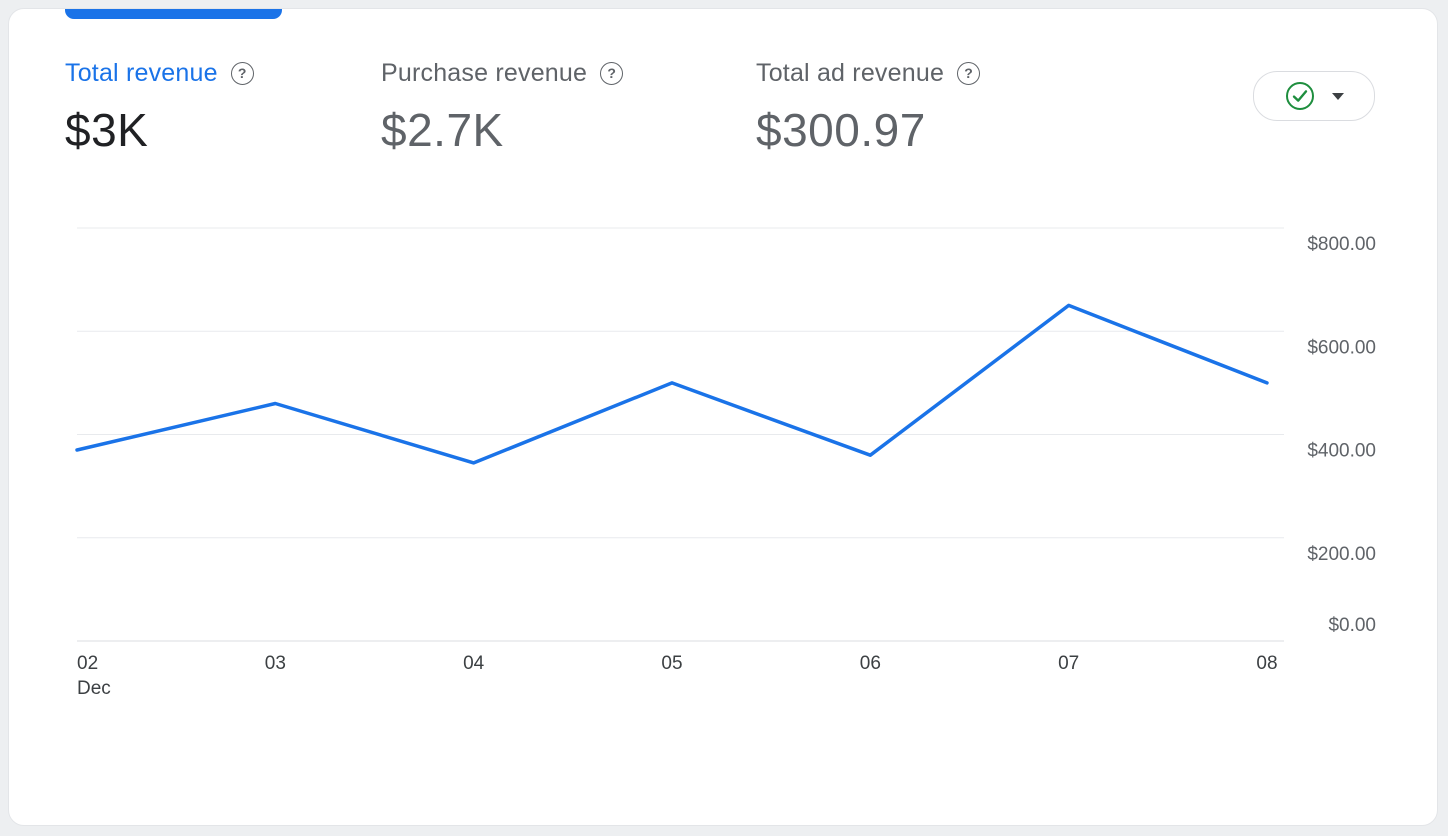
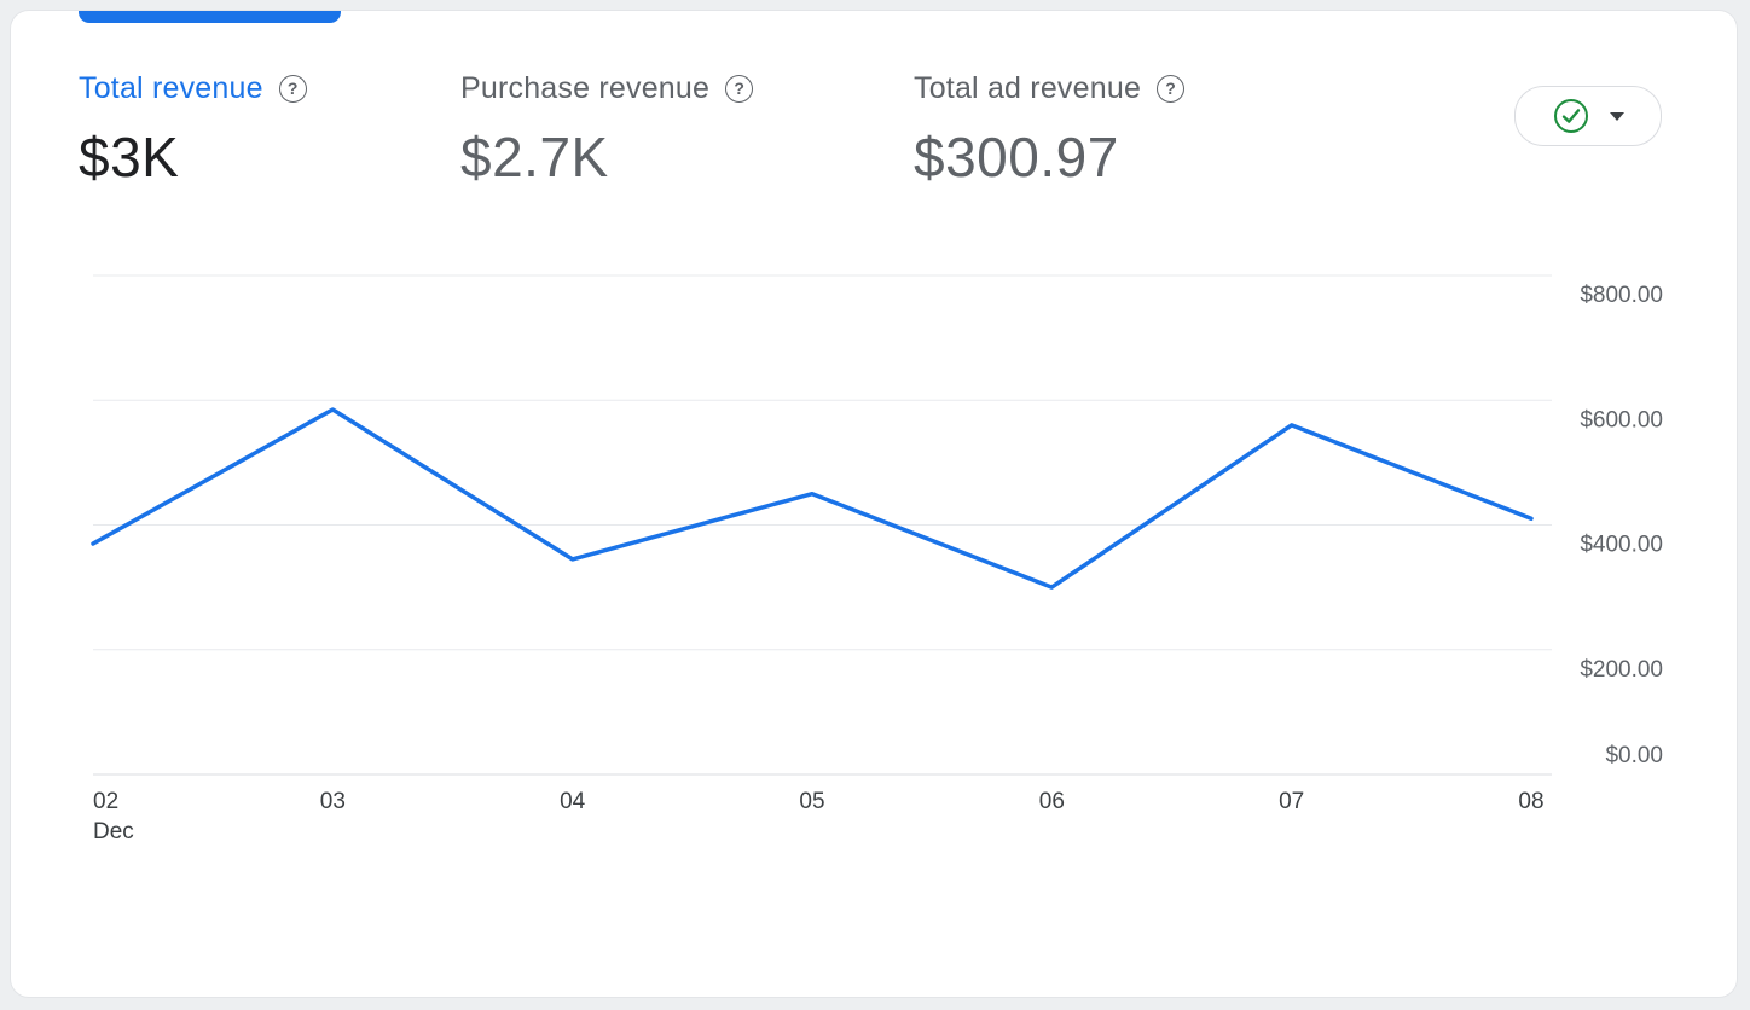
03: $460 -> $580
05: $500 -> $450
06: $360 -> $300
07: $650 -> $560
08: $500 -> $410
